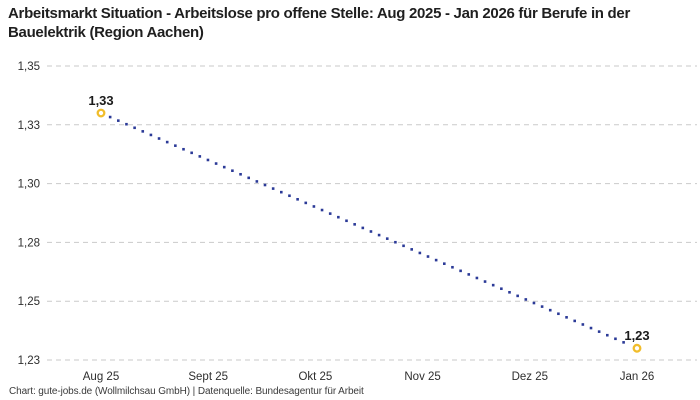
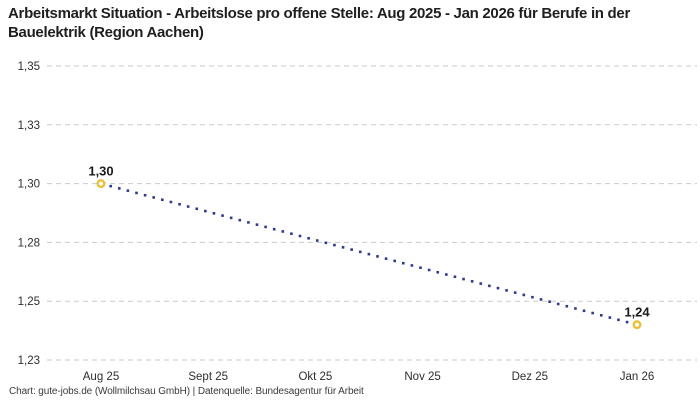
Aug 25: 1,33 -> 1,30
Jan 26: 1,23 -> 1,24
